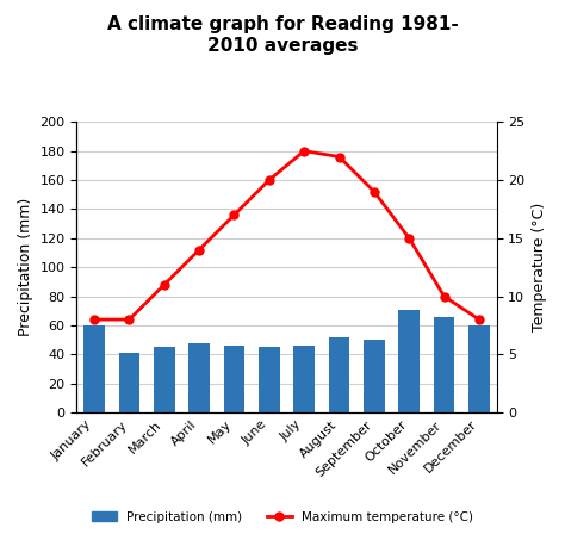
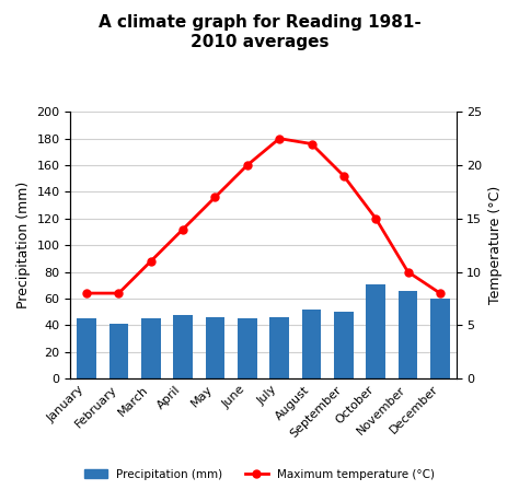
Precipitation (mm)/January: 60 -> 45
